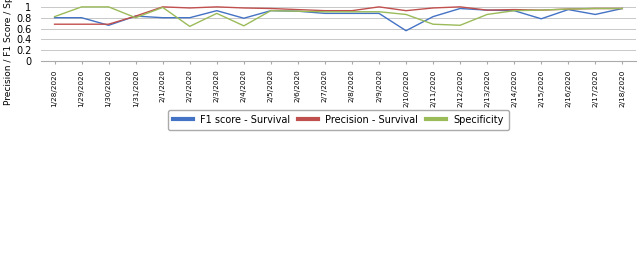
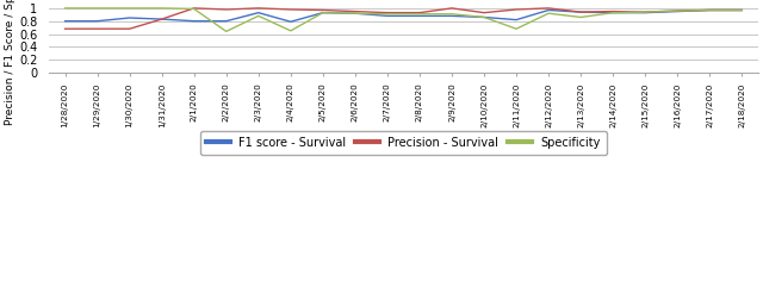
Specificity/1/28/2020: 0.82 -> 1.00
F1 score - Survival/1/30/2020: 0.66 -> 0.85
Specificity/1/31/2020: 0.80 -> 1.00
F1 score - Survival/2/10/2020: 0.56 -> 0.86
Specificity/2/12/2020: 0.66 -> 0.92
F1 score - Survival/2/15/2020: 0.78 -> 0.93
F1 score - Survival/2/17/2020: 0.86 -> 0.97
